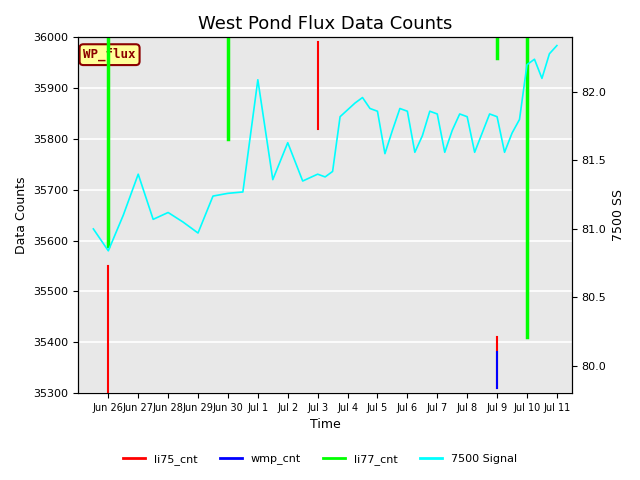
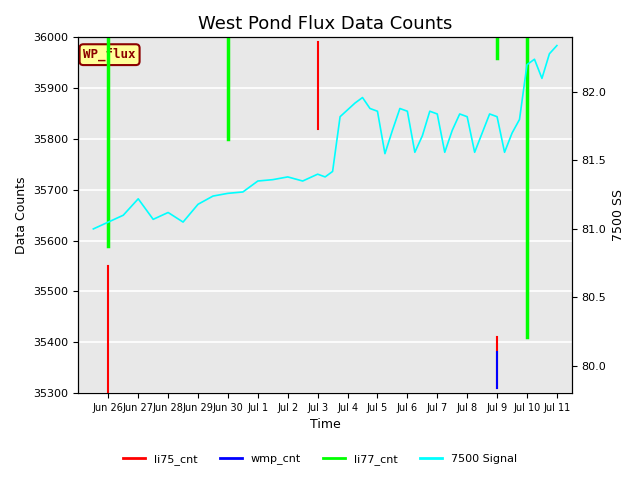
Jun 26: 80.84 -> 81.05
Jun 27: 81.40 -> 81.22
Jun 29: 80.97 -> 81.18
Jul 1: 82.09 -> 81.35
Jul 2: 81.63 -> 81.38
